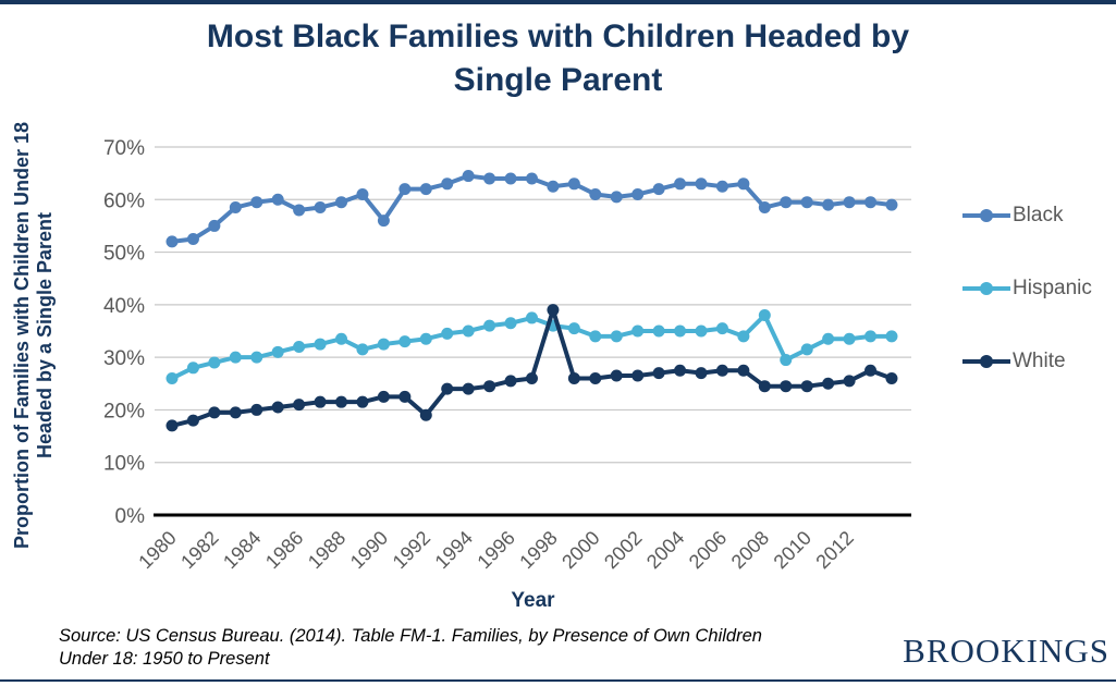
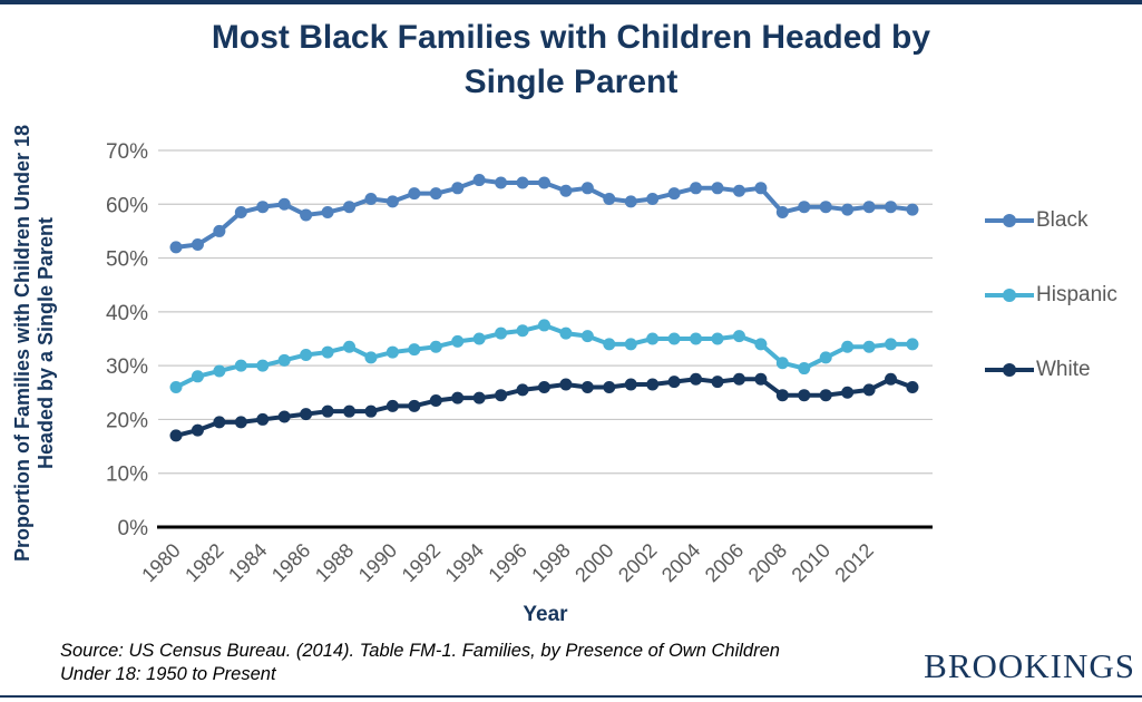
Black/1990: 56% -> 60%
White/1992: 19% -> 24%
White/1998: 39% -> 26%
Hispanic/2008: 38% -> 30%
